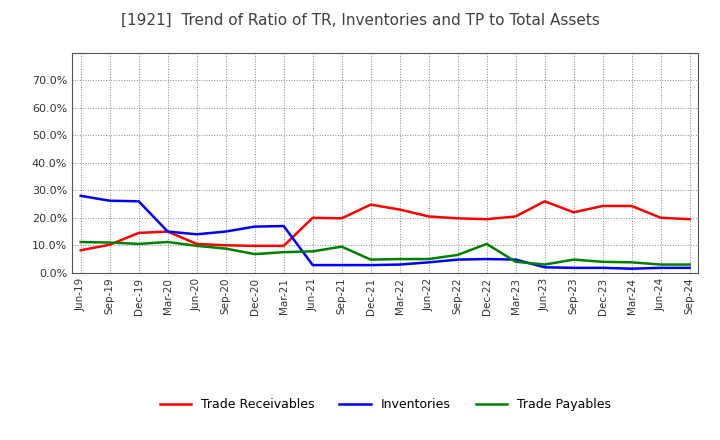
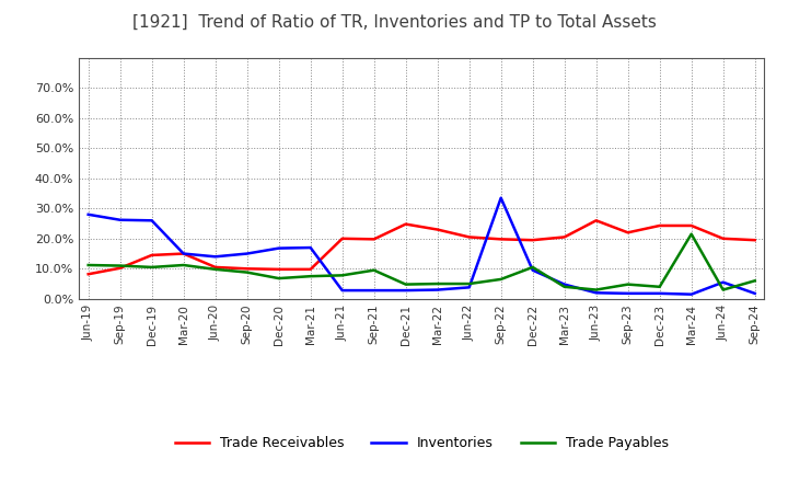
Inventories/Sep-22: 4.8% -> 33.5%
Inventories/Dec-22: 5.0% -> 9.5%
Trade Payables/Mar-24: 3.8% -> 21.5%
Inventories/Jun-24: 1.8% -> 5.5%
Trade Payables/Sep-24: 3.0% -> 6.0%
